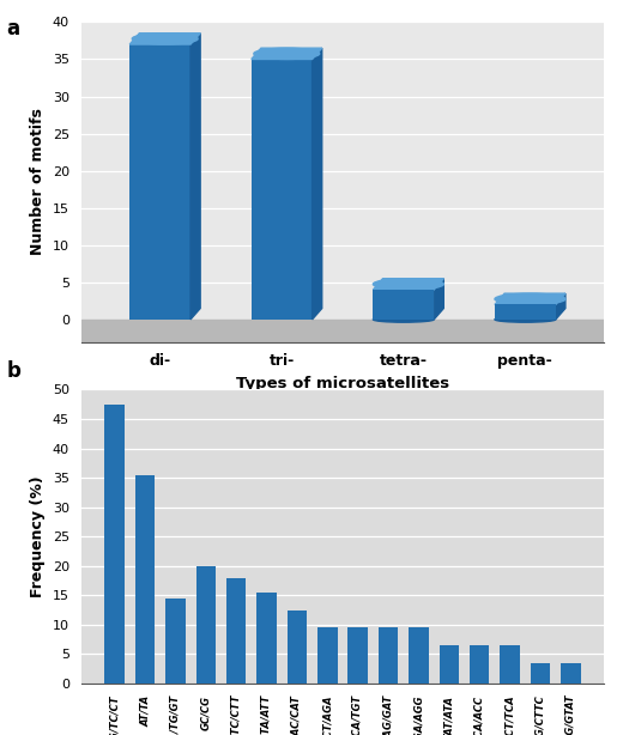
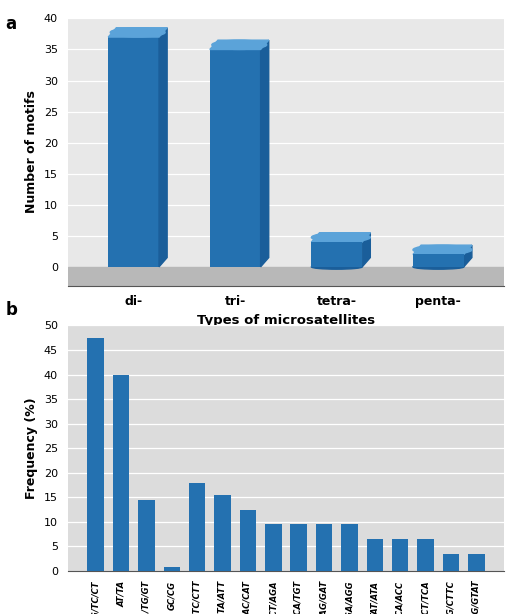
AT/TA: 35.5 -> 40.0
GC/CG: 20.0 -> 0.8
